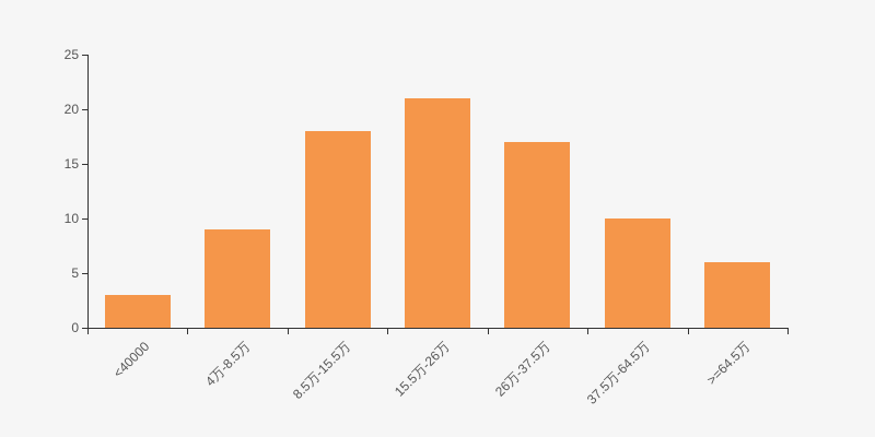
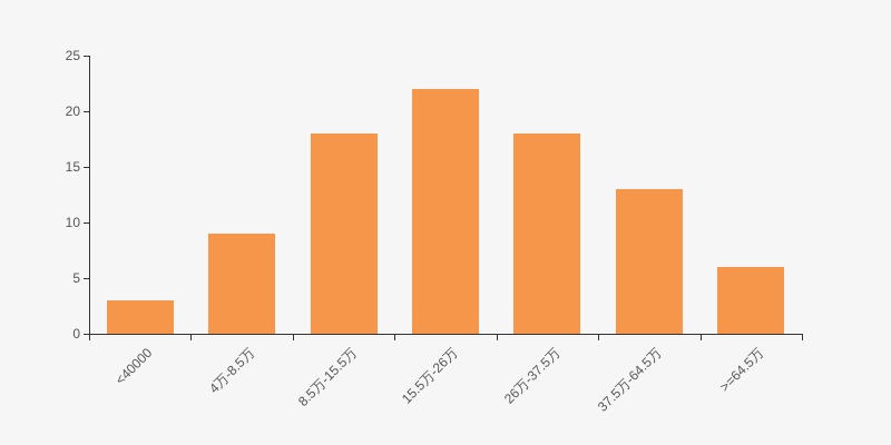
15.5万-26万: 21 -> 22
26万-37.5万: 17 -> 18
37.5万-64.5万: 10 -> 13
